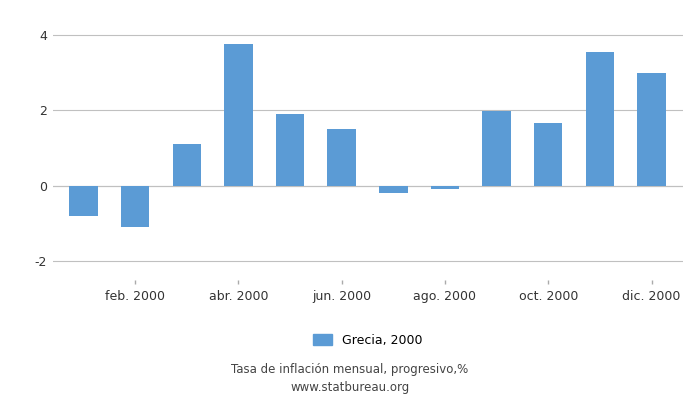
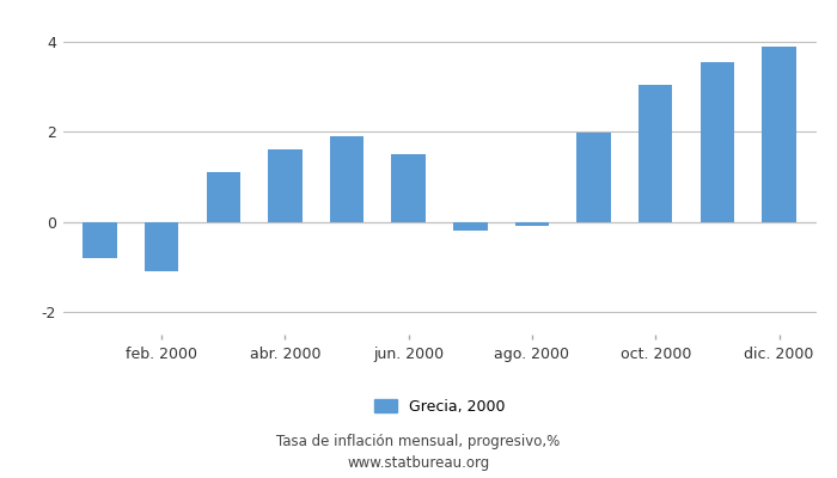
abr. 2000: 3.75 -> 1.60
oct. 2000: 1.65 -> 3.05
dic. 2000: 3.00 -> 3.90
